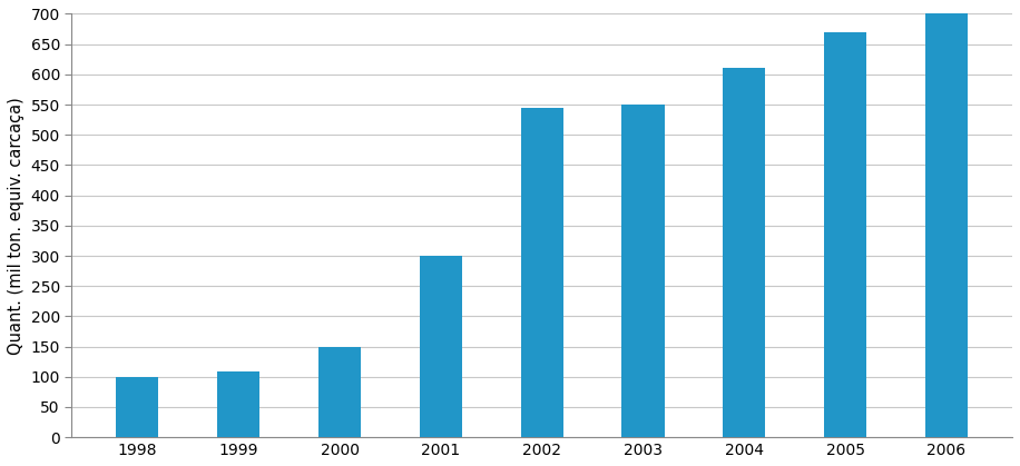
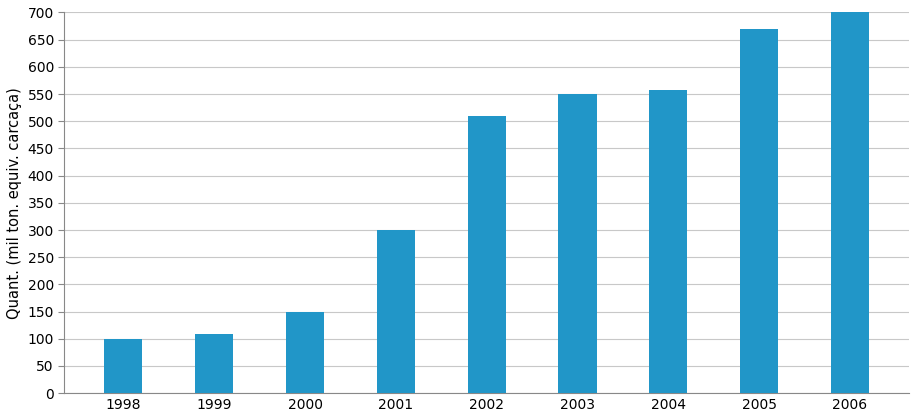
2002: 544 -> 510
2004: 610 -> 557
